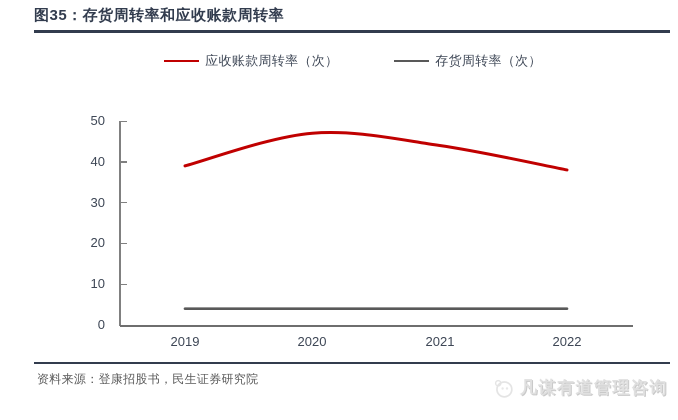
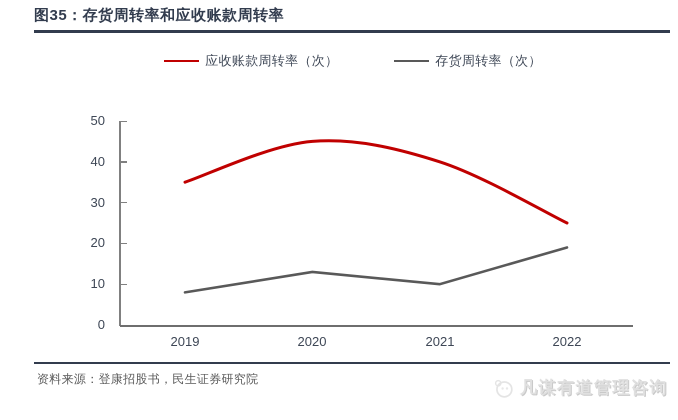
应收账款周转率（次）/2019: 39 -> 35
存货周转率（次）/2019: 4 -> 8
应收账款周转率（次）/2020: 47 -> 45
存货周转率（次）/2020: 4 -> 13
应收账款周转率（次）/2021: 44 -> 40
存货周转率（次）/2021: 4 -> 10
应收账款周转率（次）/2022: 38 -> 25
存货周转率（次）/2022: 4 -> 19
